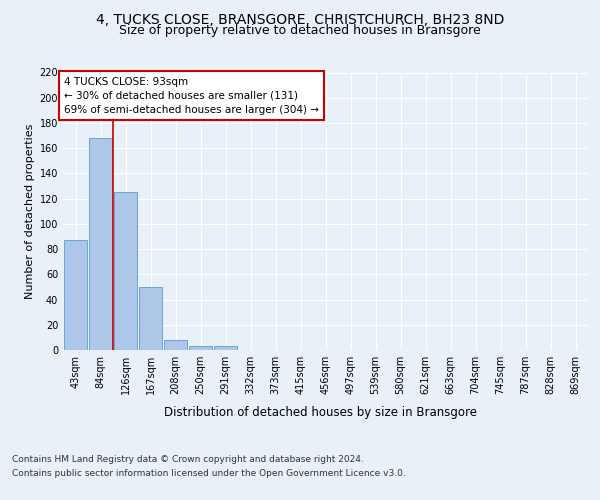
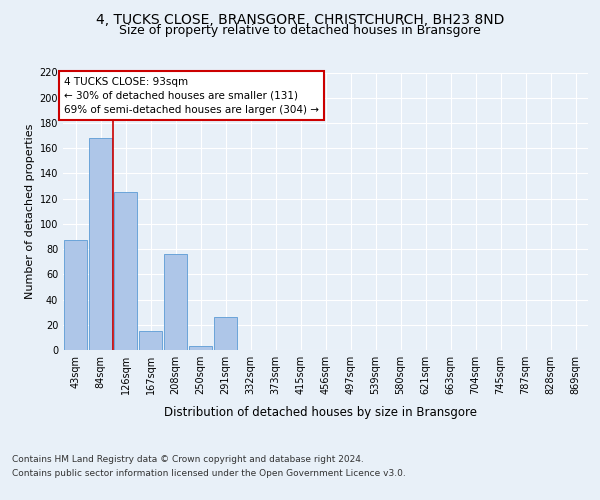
167sqm: 50 -> 15
208sqm: 8 -> 76
291sqm: 3 -> 26
